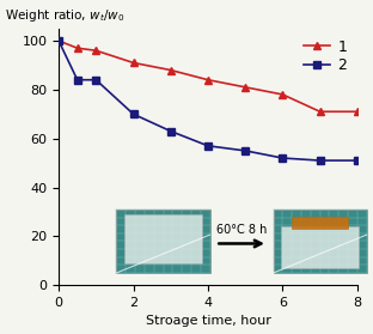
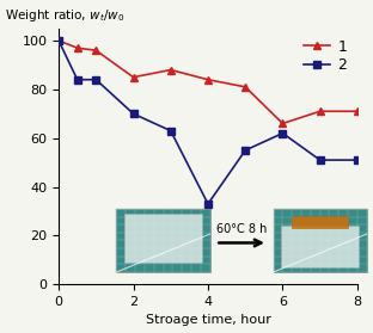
1/2: 91 -> 85
2/4: 57 -> 33
1/6: 78 -> 66
2/6: 52 -> 62
